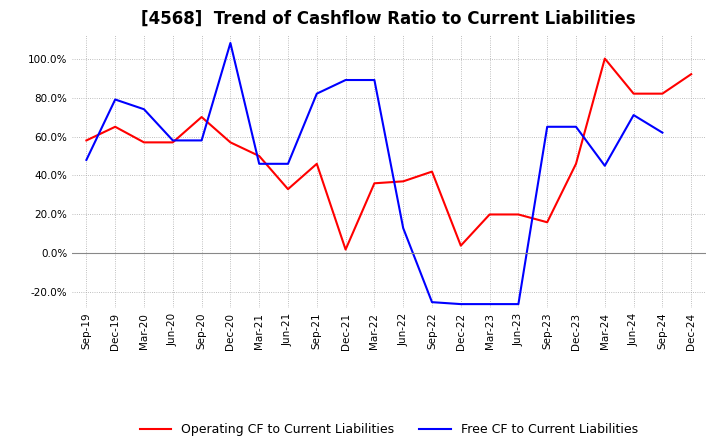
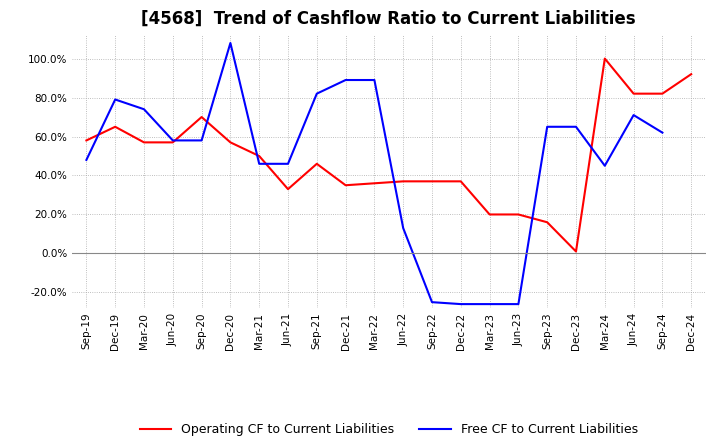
Operating CF to Current Liabilities/Dec-21: 2% -> 35%
Operating CF to Current Liabilities/Sep-22: 42% -> 37%
Operating CF to Current Liabilities/Dec-22: 4% -> 37%
Operating CF to Current Liabilities/Dec-23: 46% -> 1%
